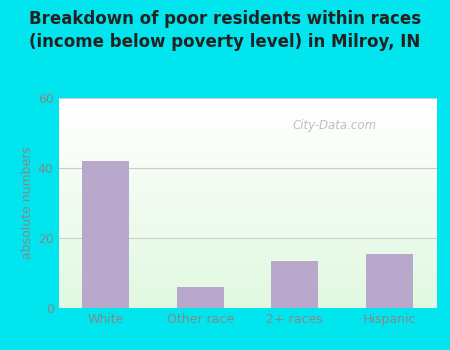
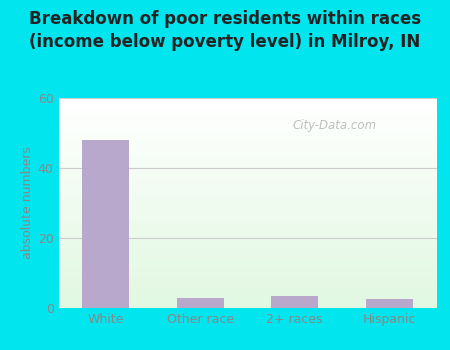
White: 42.0 -> 48.0
Other race: 6.0 -> 3.0
2+ races: 13.5 -> 3.5
Hispanic: 15.5 -> 2.5
